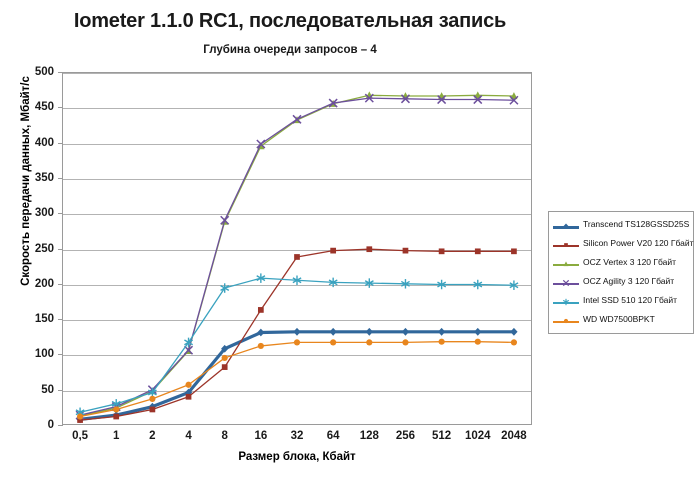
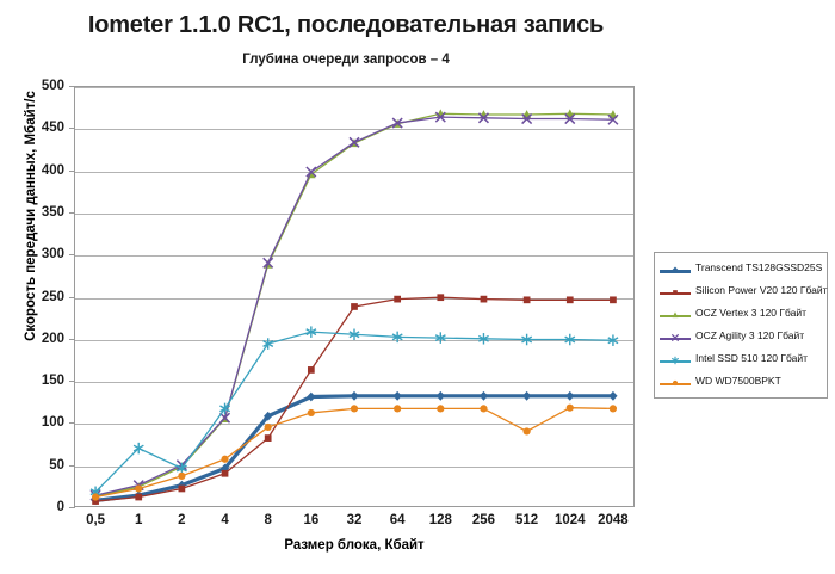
Intel SSD 510 120 Гбайт/1: 30 -> 70
WD WD7500BPKT/512: 120 -> 90
